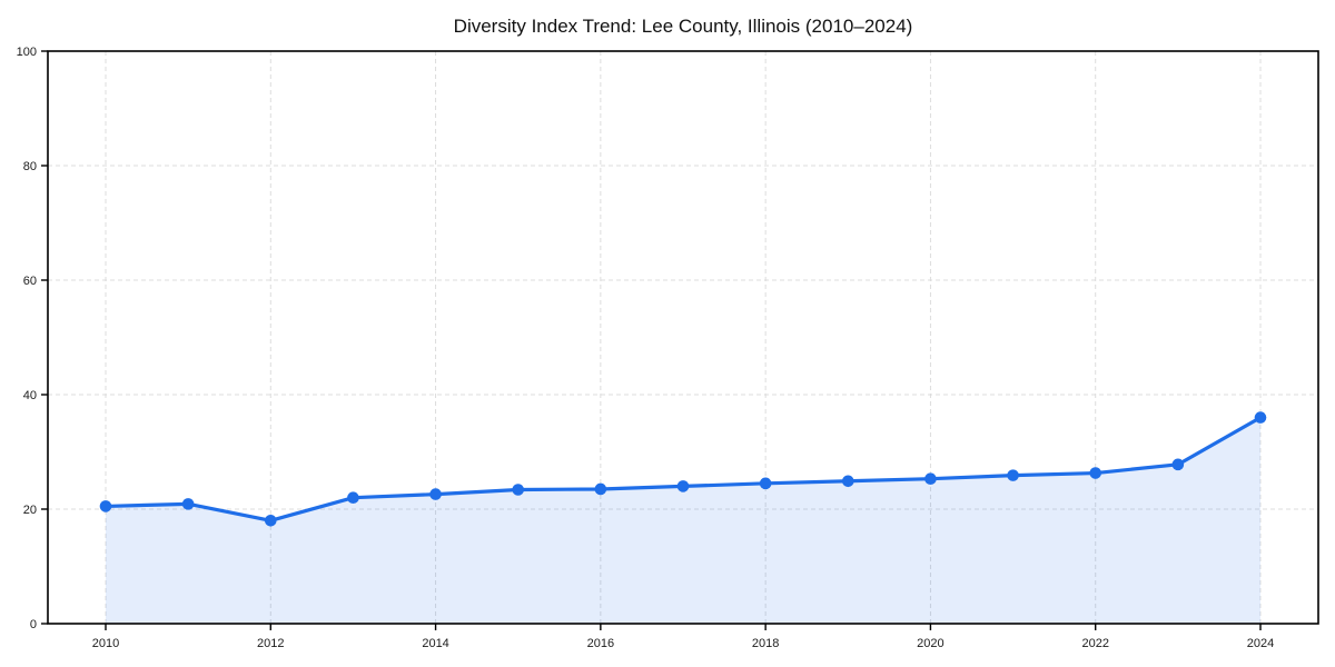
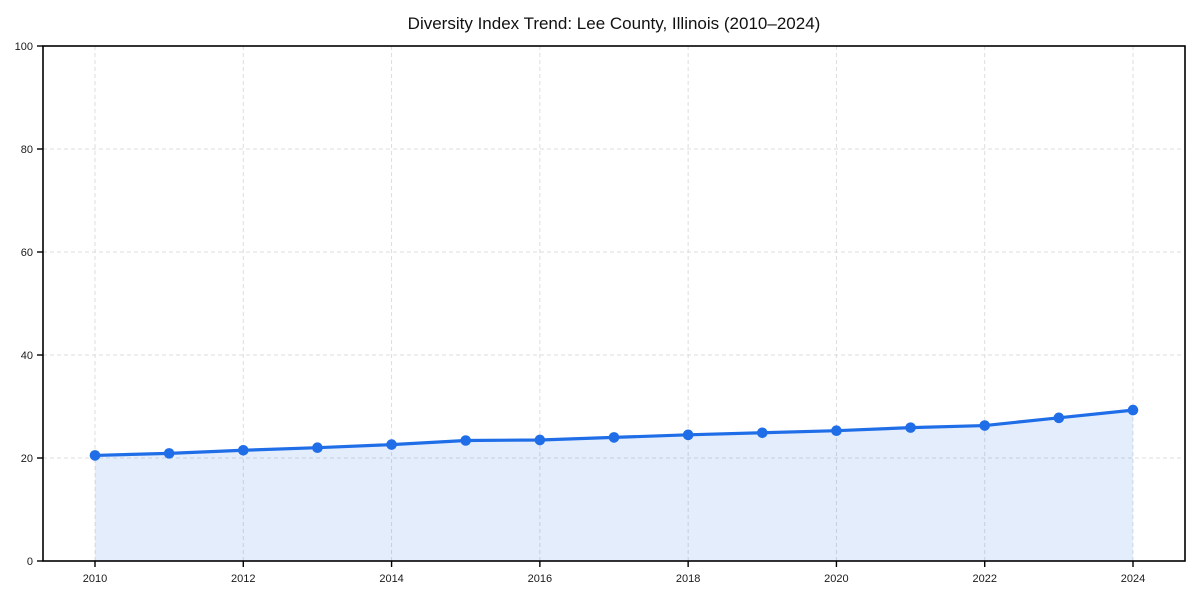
2012: 18 -> 22
2024: 36 -> 29
